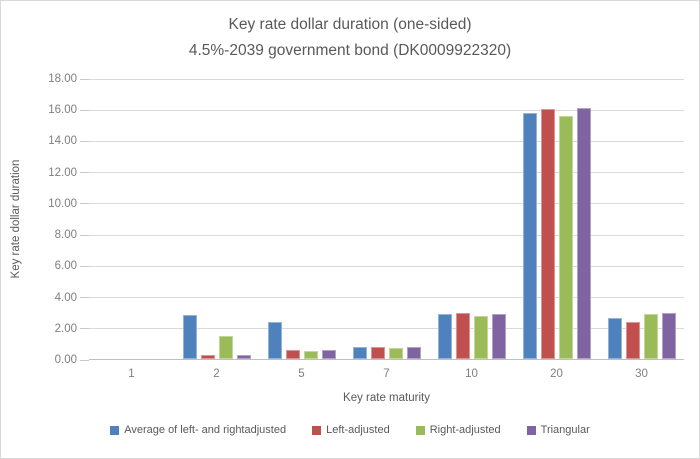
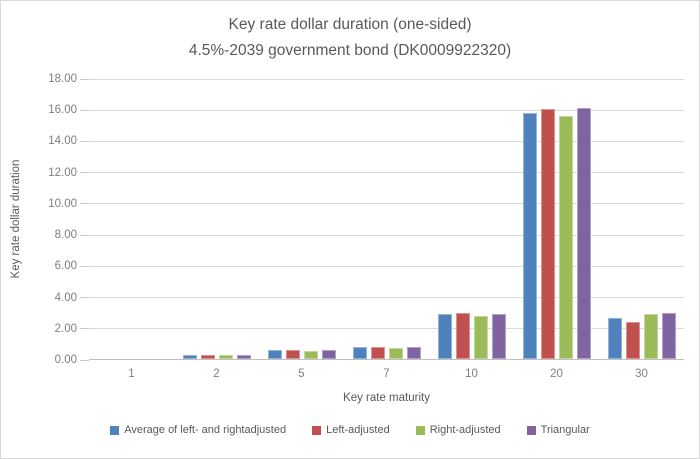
Average of left- and rightadjusted/2: 2.8 -> 0.3
Right-adjusted/2: 1.5 -> 0.2
Average of left- and rightadjusted/5: 2.4 -> 0.6
